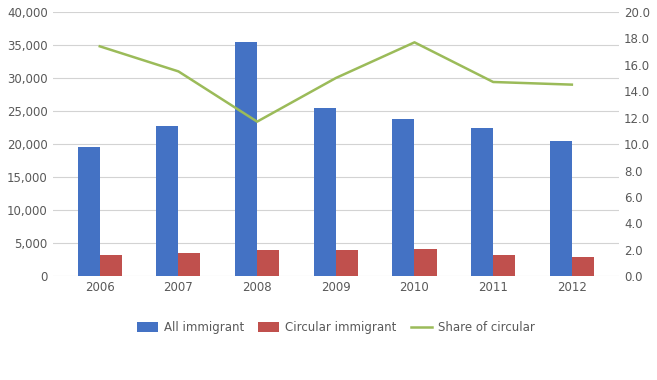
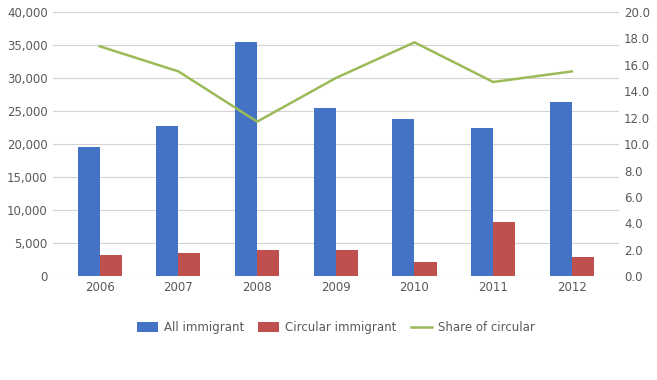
Circular immigrant/2010: 4,200 -> 2,200
Circular immigrant/2011: 3,200 -> 8,200
All immigrant/2012: 20,500 -> 26,400
Share of circular/2012: 14.5 -> 15.5
